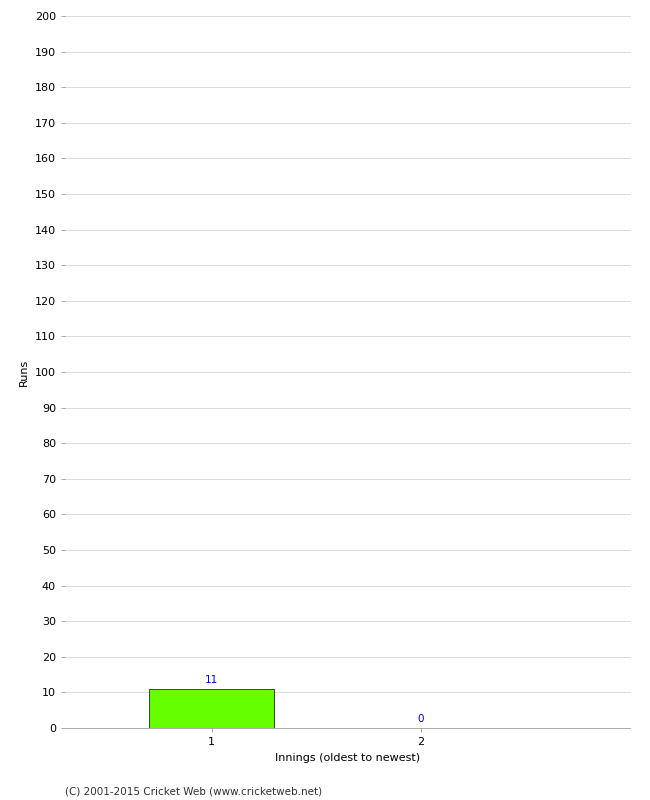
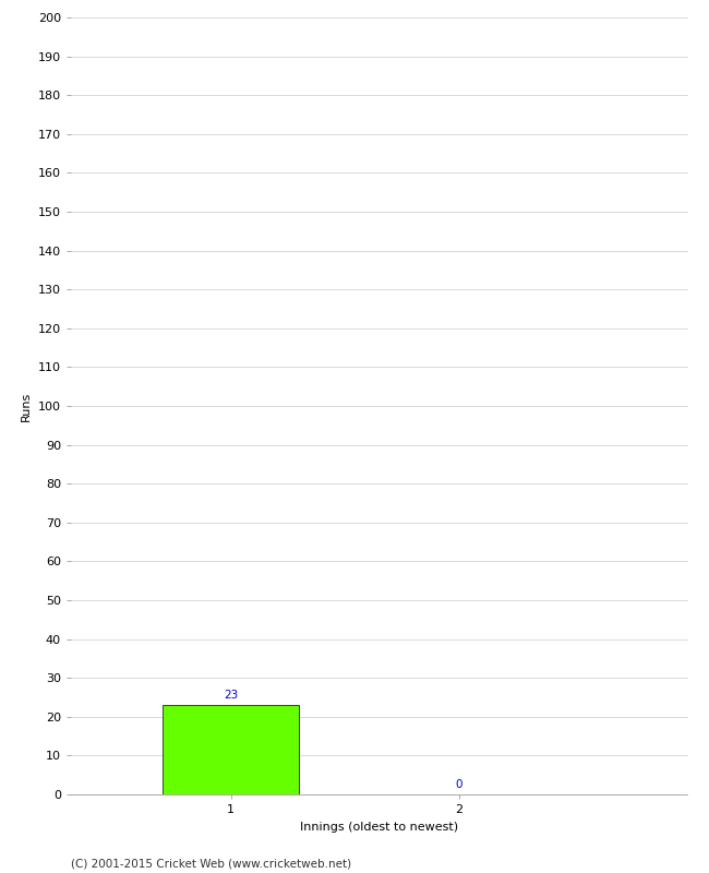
1: 11 -> 23
